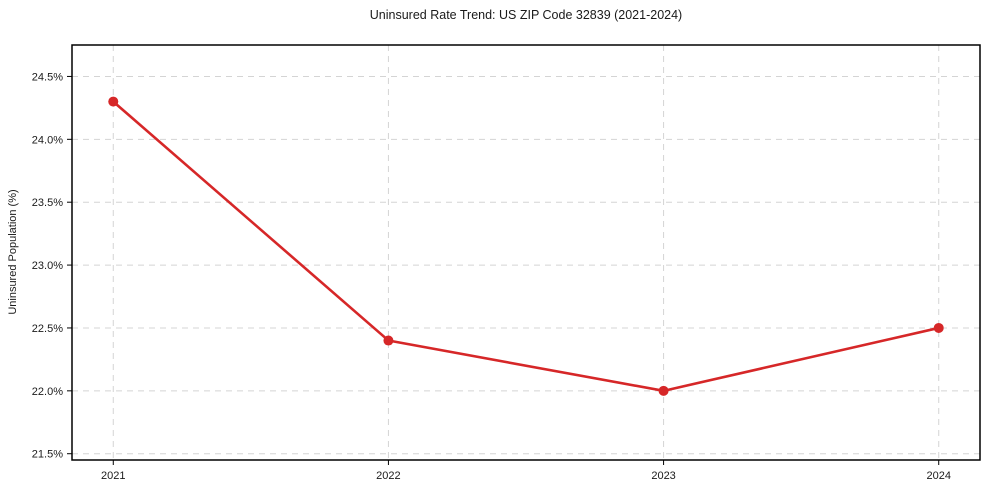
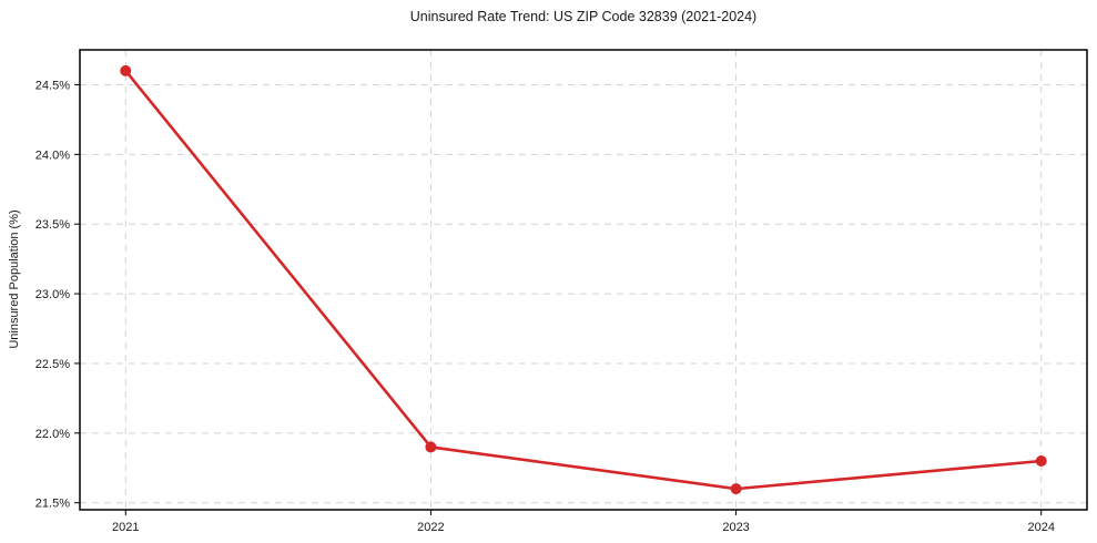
2021: 24.3% -> 24.6%
2022: 22.4% -> 21.9%
2023: 22.0% -> 21.6%
2024: 22.5% -> 21.8%
